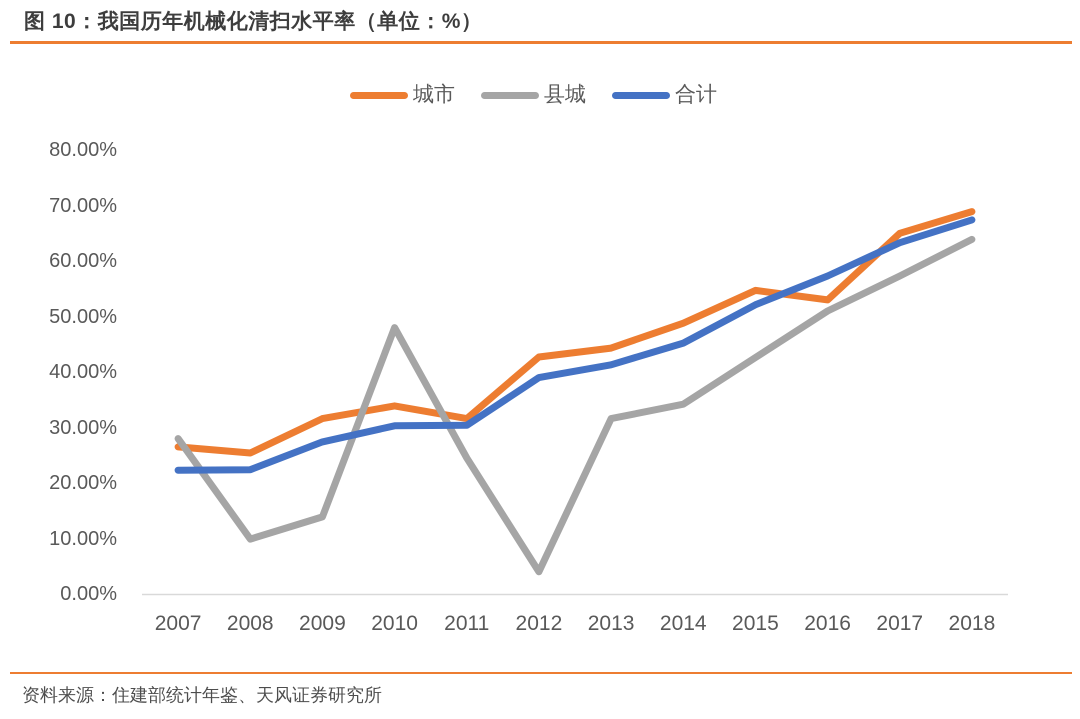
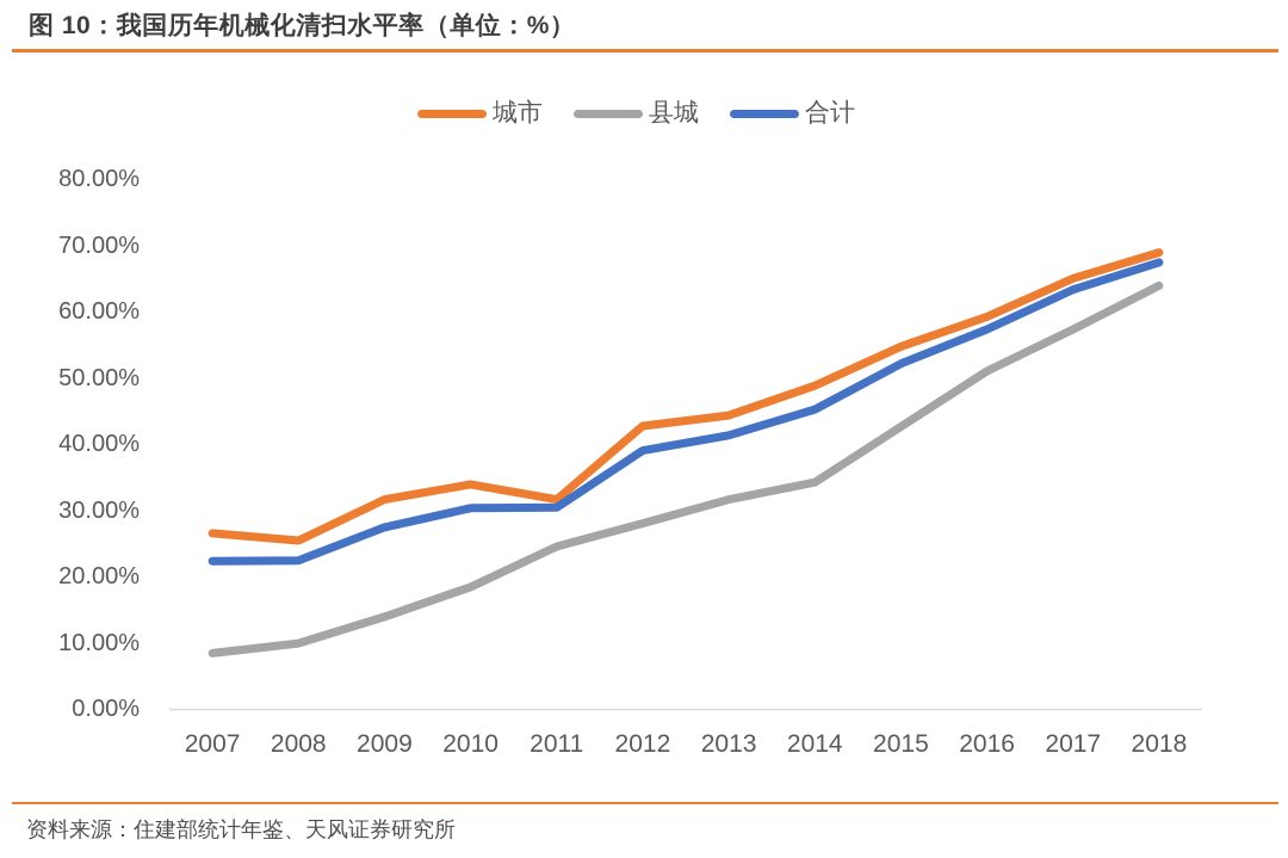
县城/2007: 28% -> 8%
县城/2010: 48% -> 18%
县城/2012: 4% -> 28%
城市/2016: 53% -> 59%
